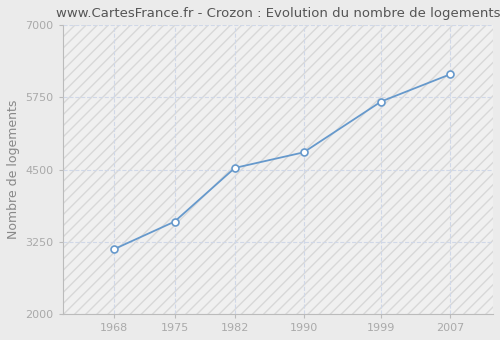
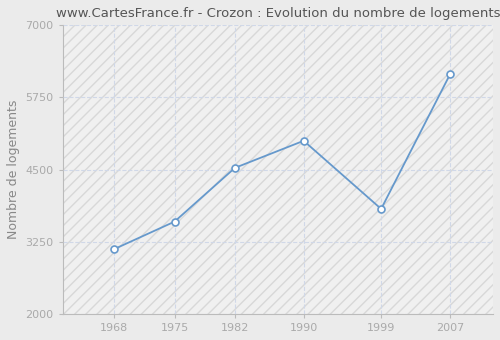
1990: 4800 -> 5000
1999: 5680 -> 3820
